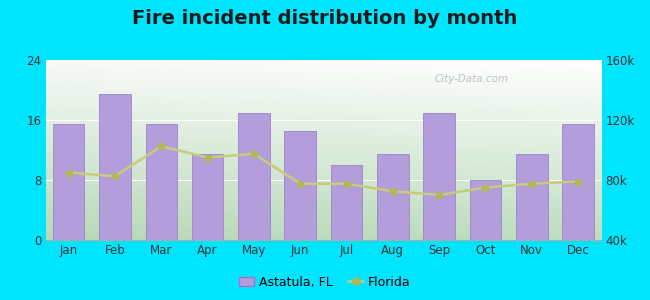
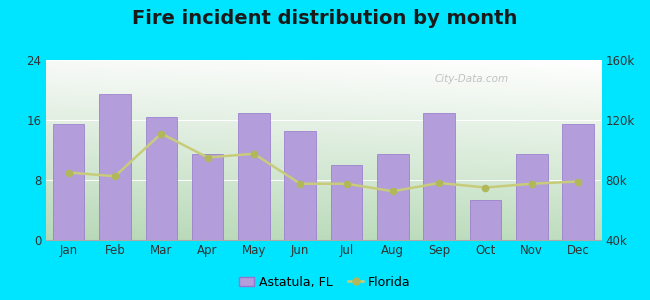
Astatula, FL/Mar: 15.5 -> 16.4
Florida/Mar: 12.5 -> 14.2
Florida/Sep: 6.0 -> 7.6
Astatula, FL/Oct: 8.0 -> 5.4
